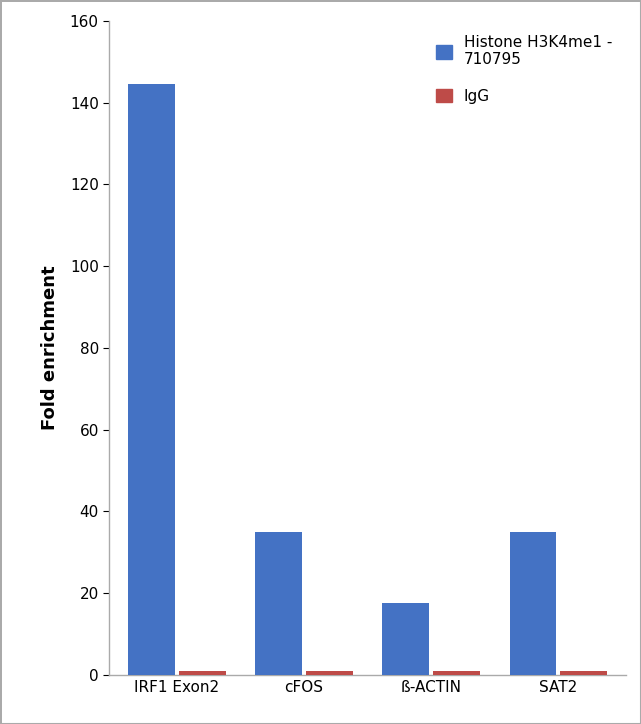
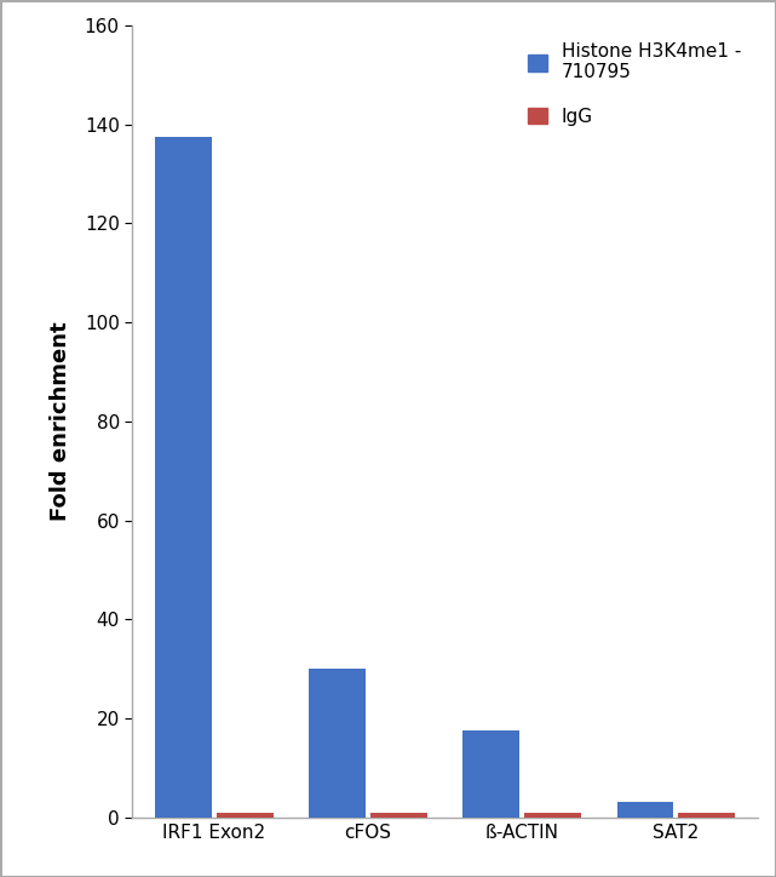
Histone H3K4me1 - 710795/IRF1 Exon2: 144.5 -> 137.5
Histone H3K4me1 - 710795/cFOS: 35.0 -> 30.0
Histone H3K4me1 - 710795/SAT2: 35.0 -> 3.0
